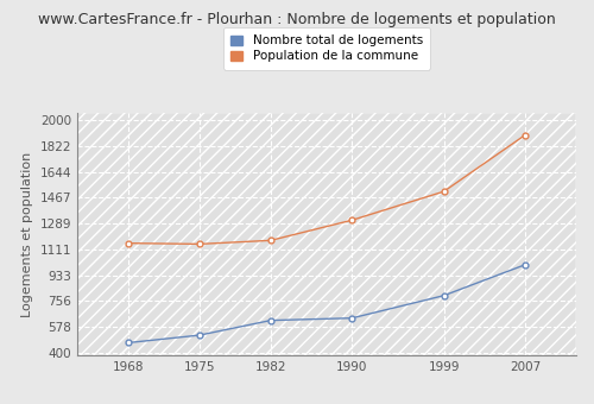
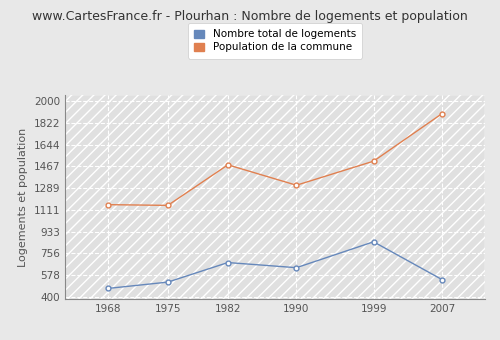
Nombre total de logements/1982: 620 -> 680
Population de la commune/1982: 1170 -> 1480
Nombre total de logements/1999: 790 -> 850
Nombre total de logements/2007: 1010 -> 540
